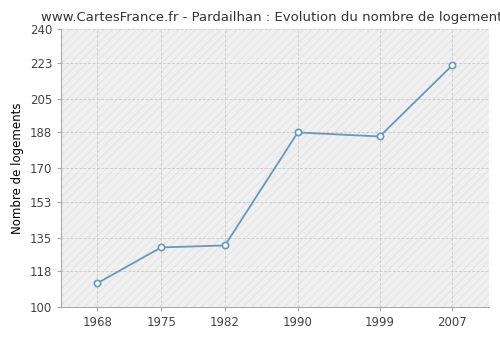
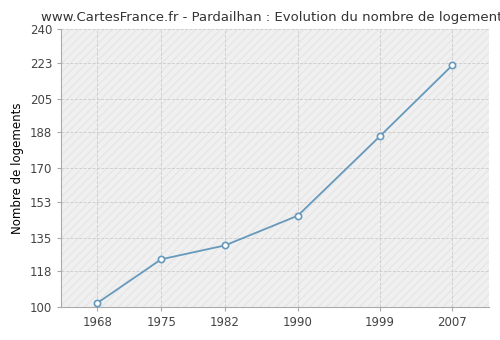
1968: 112 -> 102
1975: 130 -> 124
1990: 188 -> 146
